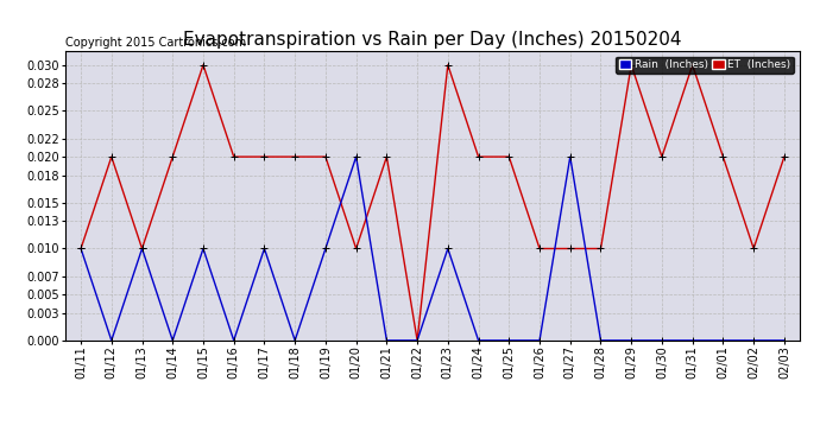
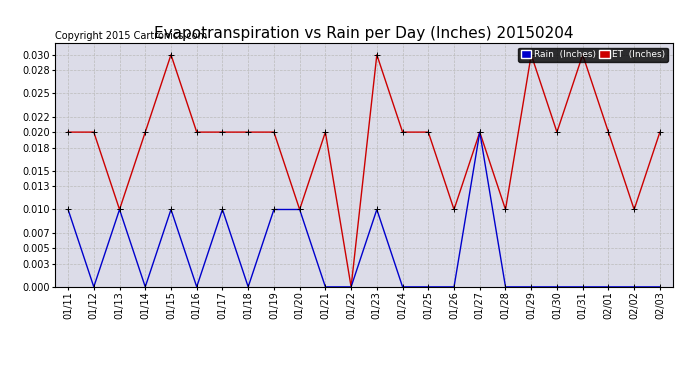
ET (Inches)/01/11: 0.01 -> 0.02
Rain (Inches)/01/20: 0.02 -> 0.01
ET (Inches)/01/27: 0.01 -> 0.02
